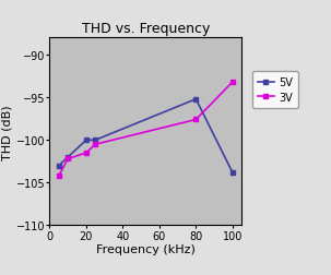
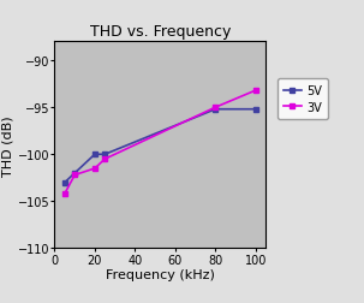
3V/80: -97.6 -> -95.0
5V/100: -103.8 -> -95.2
